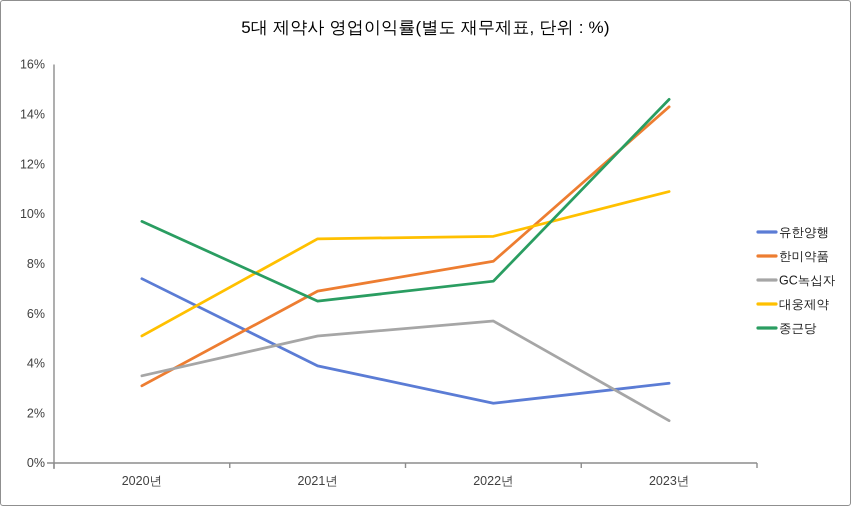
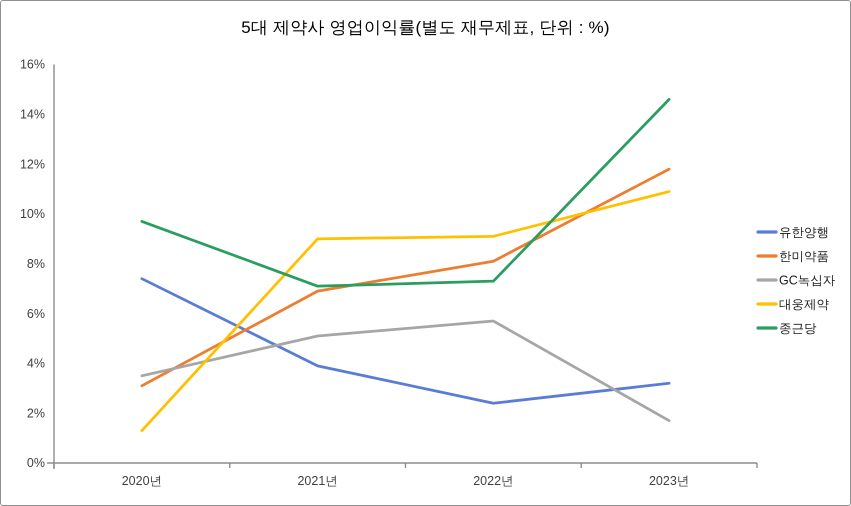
대웅제약/2020년: 5.1% -> 1.3%
종근당/2021년: 6.5% -> 7.1%
한미약품/2023년: 14.3% -> 11.8%
